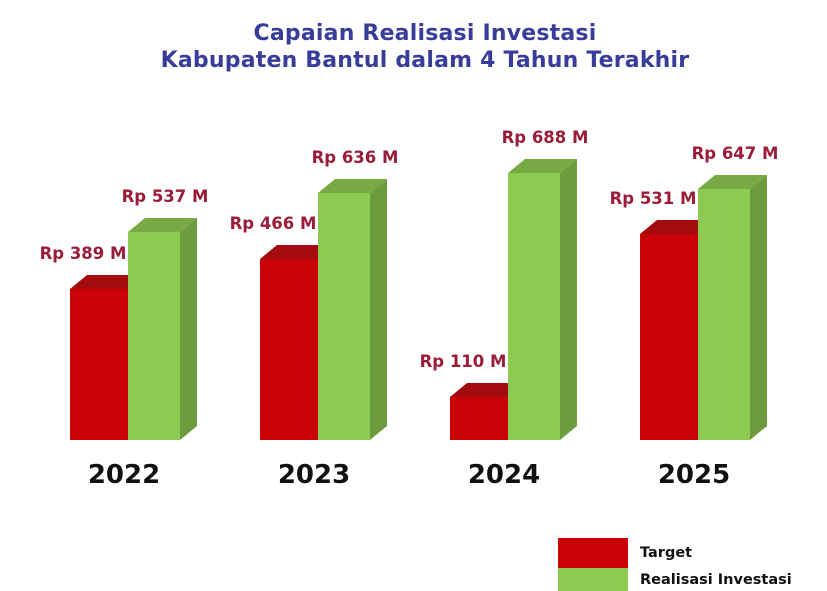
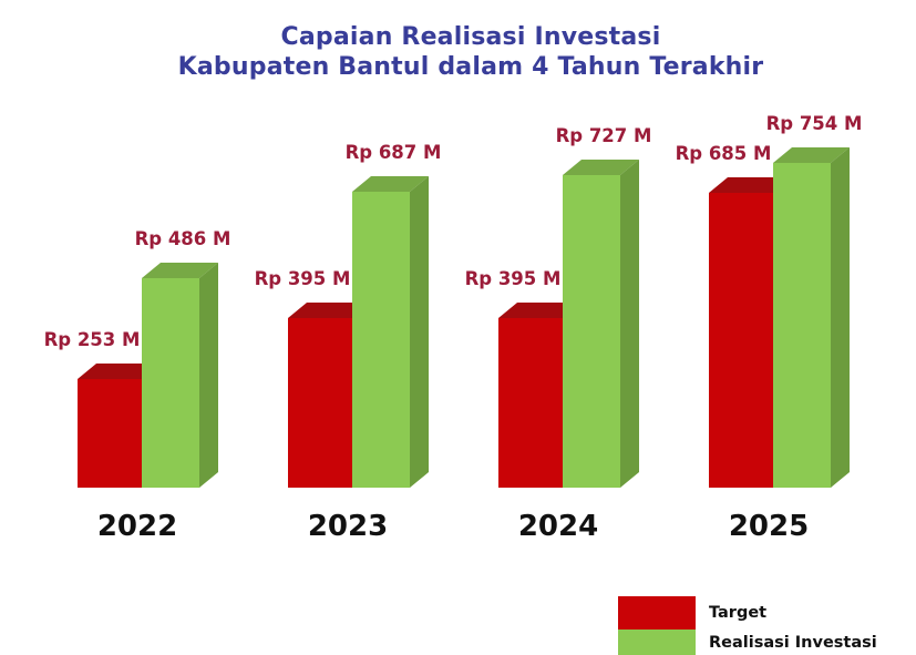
Target/2022: 389 -> 253
Realisasi Investasi/2022: 537 -> 486
Target/2023: 466 -> 395
Realisasi Investasi/2023: 636 -> 687
Target/2024: 110 -> 395
Realisasi Investasi/2024: 688 -> 727
Target/2025: 531 -> 685
Realisasi Investasi/2025: 647 -> 754
